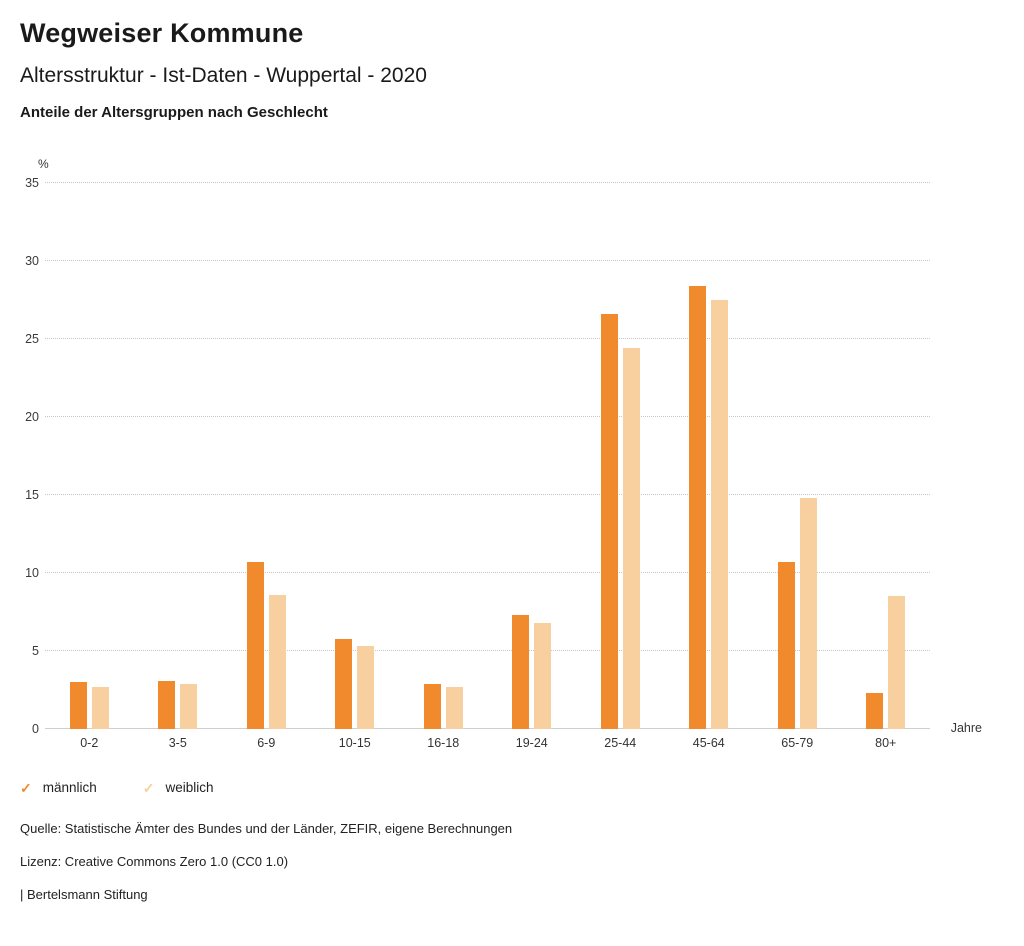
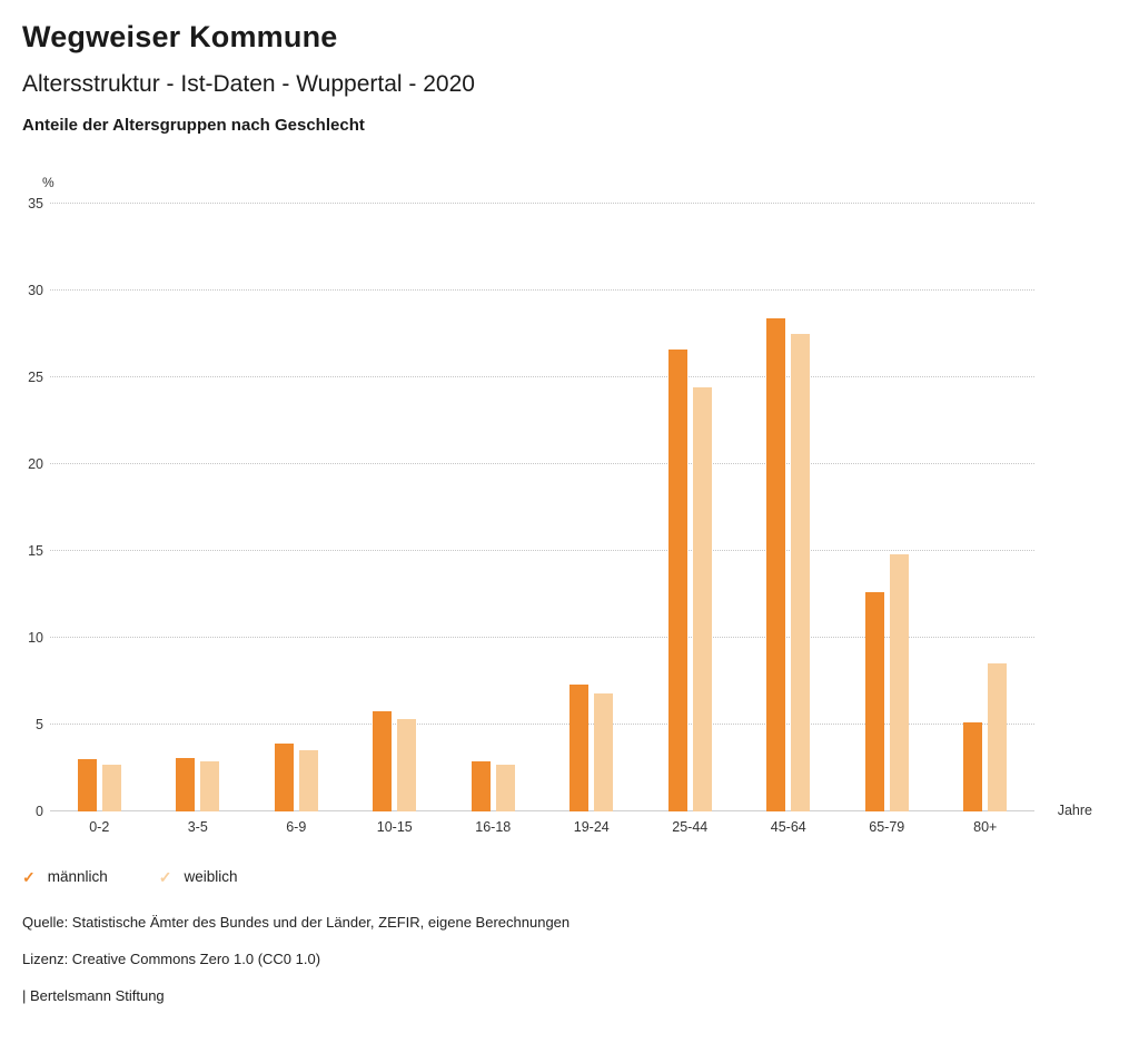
männlich/6-9: 10.7 -> 3.9
weiblich/6-9: 8.6 -> 3.5
männlich/65-79: 10.7 -> 12.6
männlich/80+: 2.3 -> 5.1
